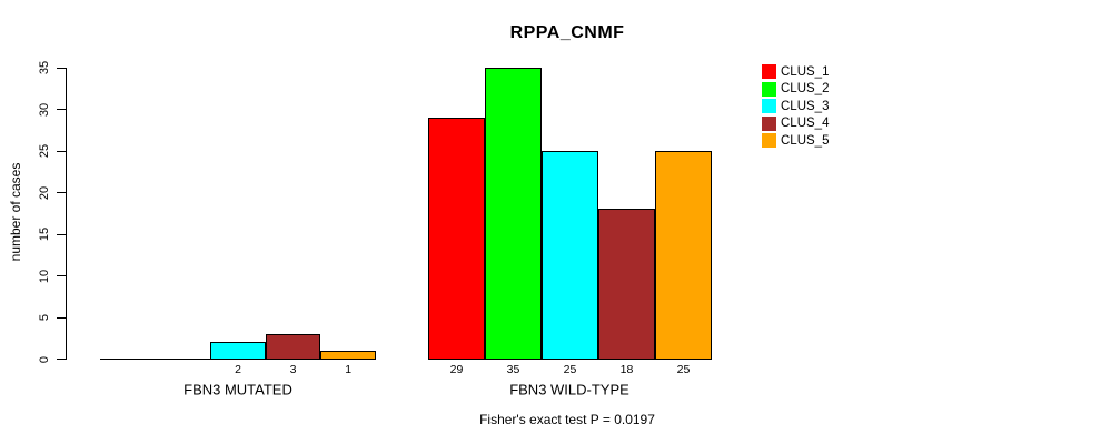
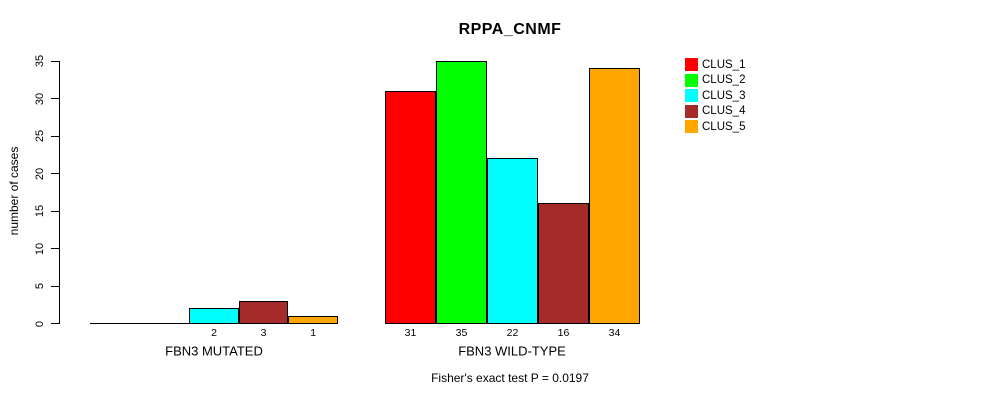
CLUS_1/FBN3 WILD-TYPE: 29 -> 31
CLUS_3/FBN3 WILD-TYPE: 25 -> 22
CLUS_4/FBN3 WILD-TYPE: 18 -> 16
CLUS_5/FBN3 WILD-TYPE: 25 -> 34
